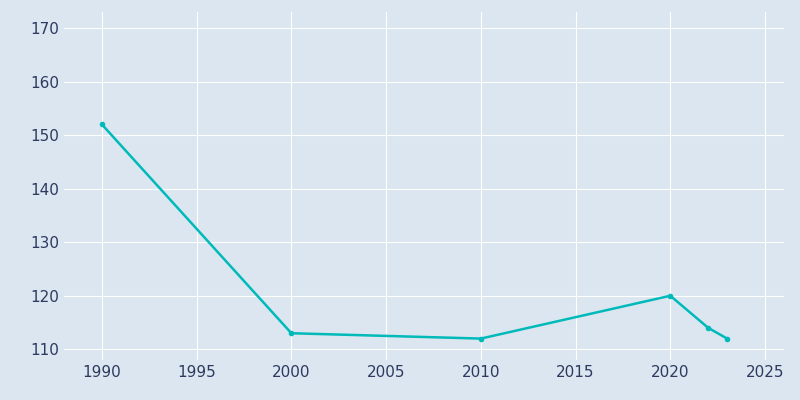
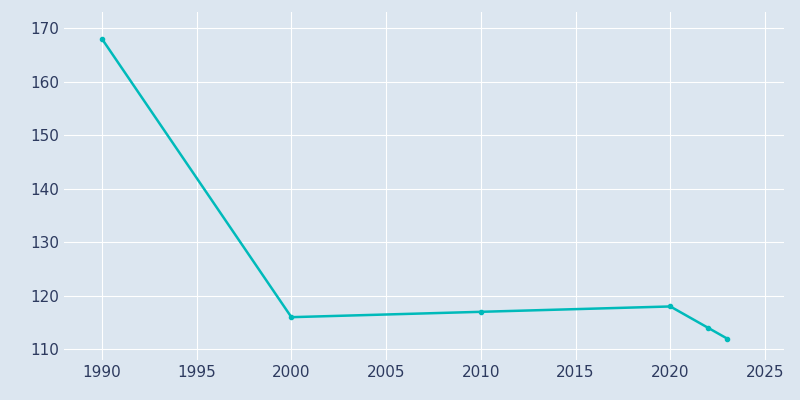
1990: 152 -> 168
2000: 113 -> 116
2010: 112 -> 117
2020: 120 -> 118
